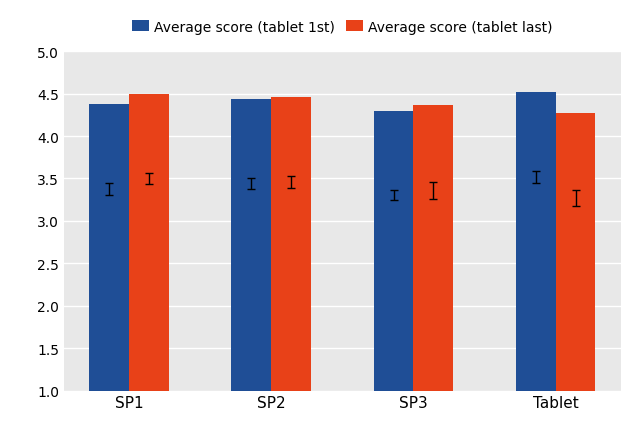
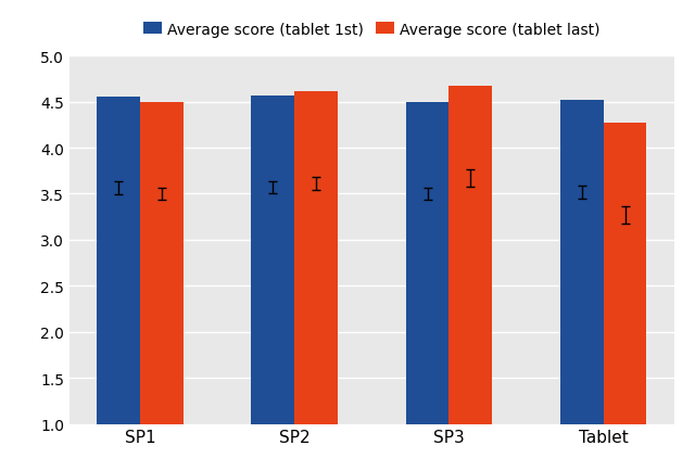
Average score (tablet 1st)/SP1: 3.38 -> 3.56
Average score (tablet 1st)/SP2: 3.44 -> 3.57
Average score (tablet last)/SP2: 3.46 -> 3.61
Average score (tablet 1st)/SP3: 3.30 -> 3.50
Average score (tablet last)/SP3: 3.36 -> 3.67
